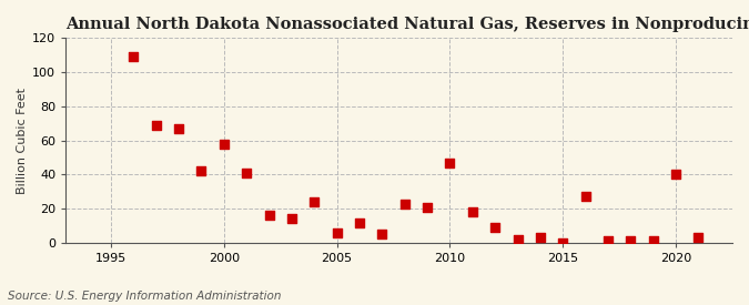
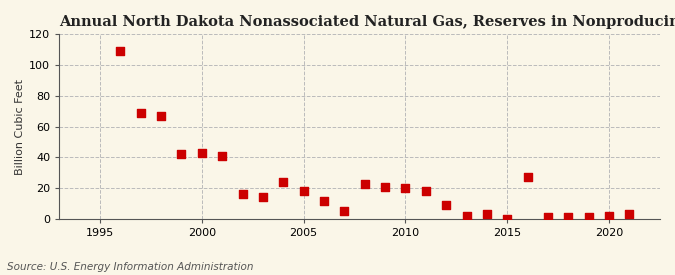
2000: 58 -> 43
2005: 6 -> 18
2010: 47 -> 20
2020: 40 -> 2
